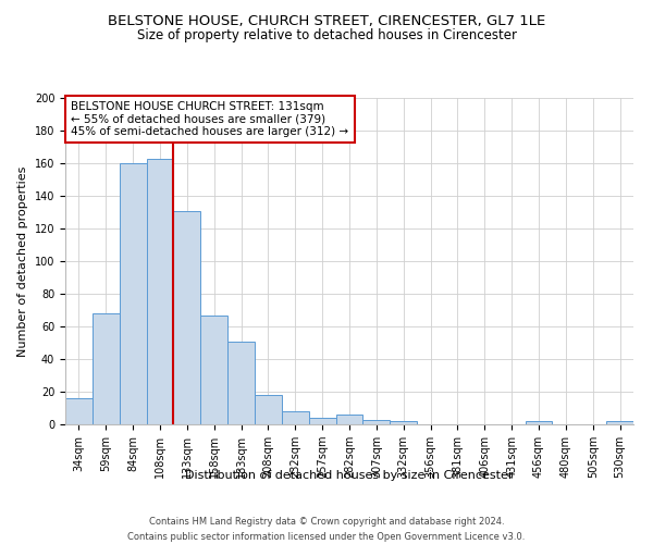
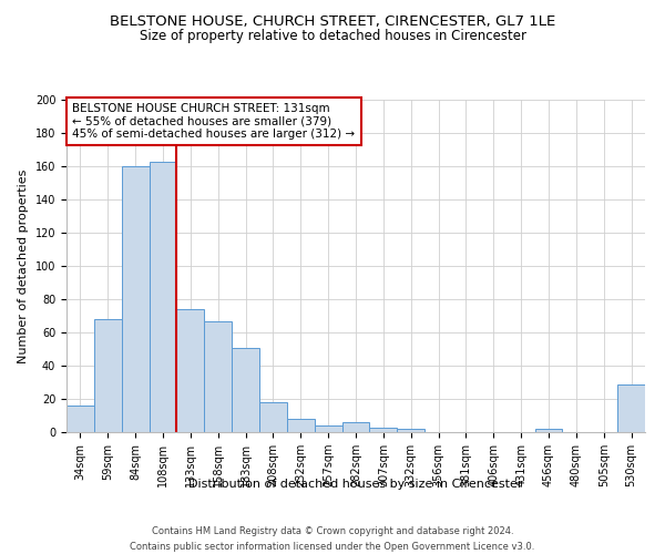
133sqm: 131 -> 74
530sqm: 2 -> 29
